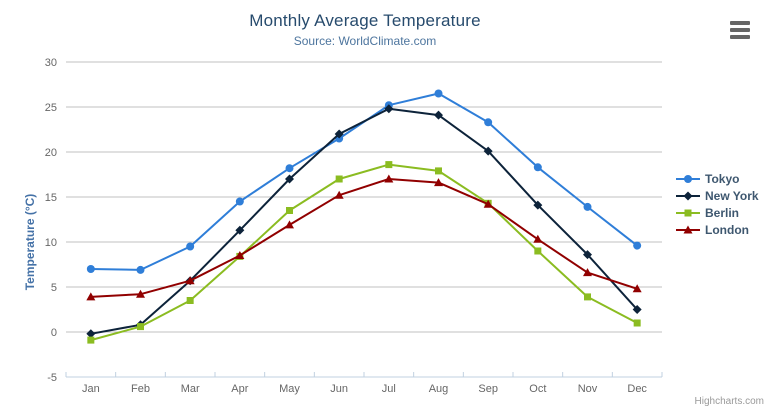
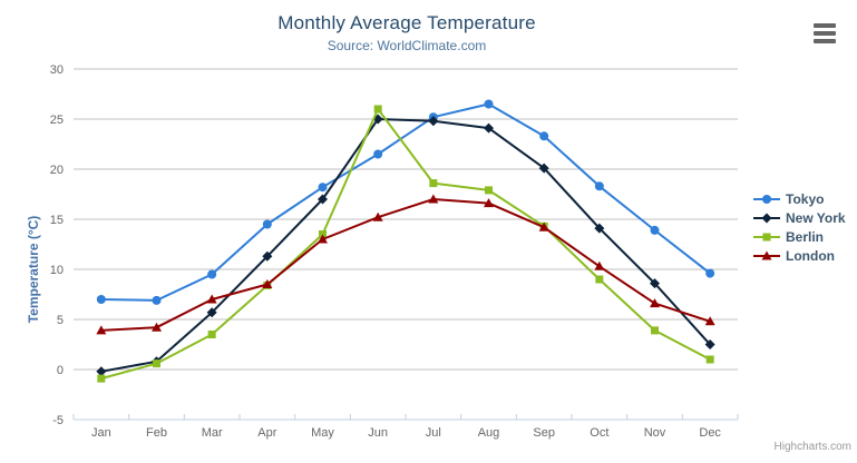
London/Mar: 6 -> 7
London/May: 12 -> 13
New York/Jun: 22 -> 25
Berlin/Jun: 17 -> 26
